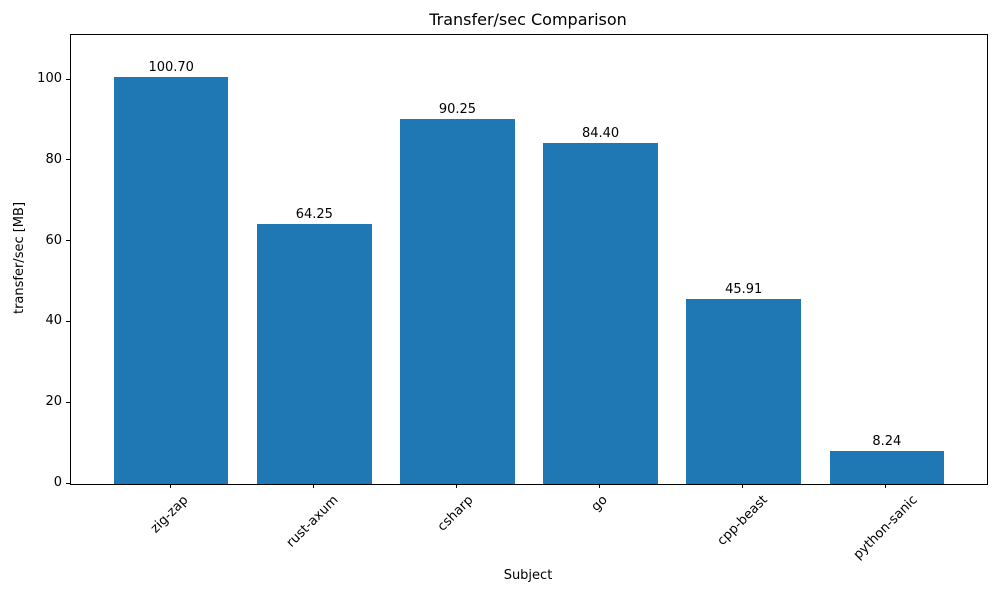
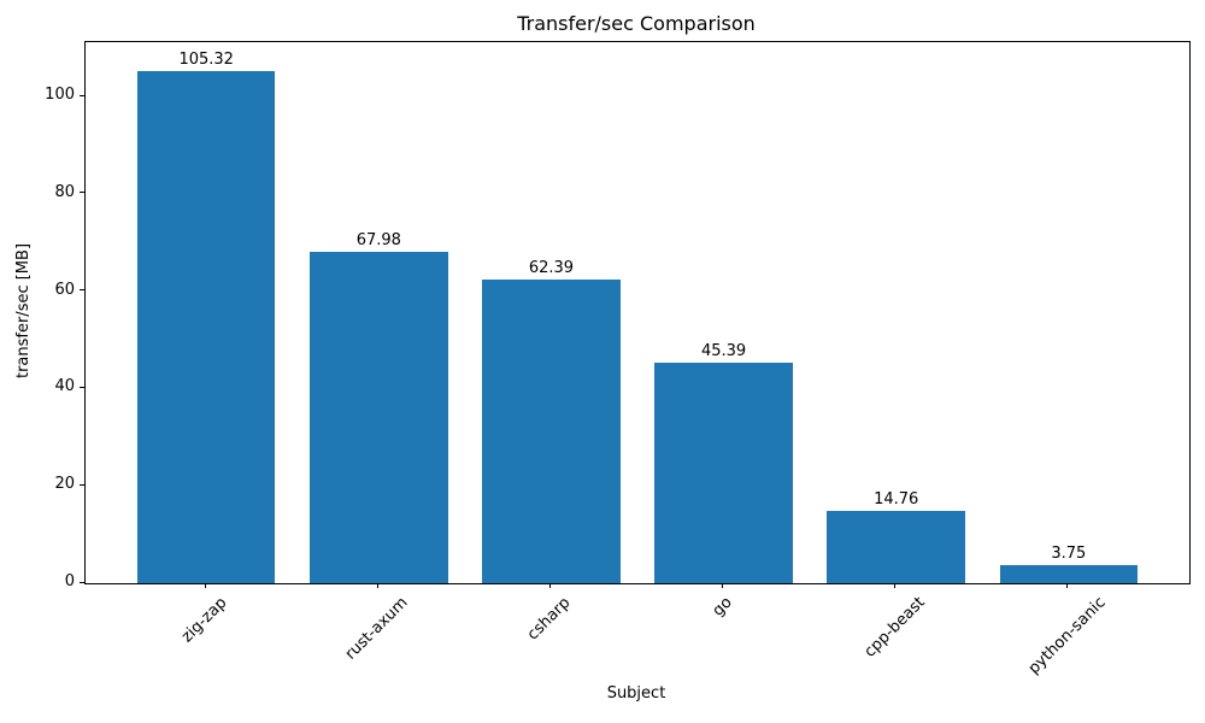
zig-zap: 100.70 -> 105.32
rust-axum: 64.25 -> 67.98
csharp: 90.25 -> 62.39
go: 84.40 -> 45.39
cpp-beast: 45.91 -> 14.76
python-sanic: 8.24 -> 3.75
